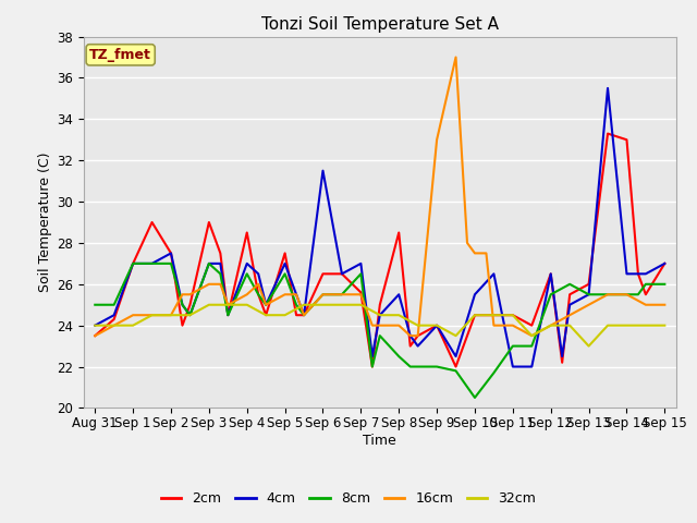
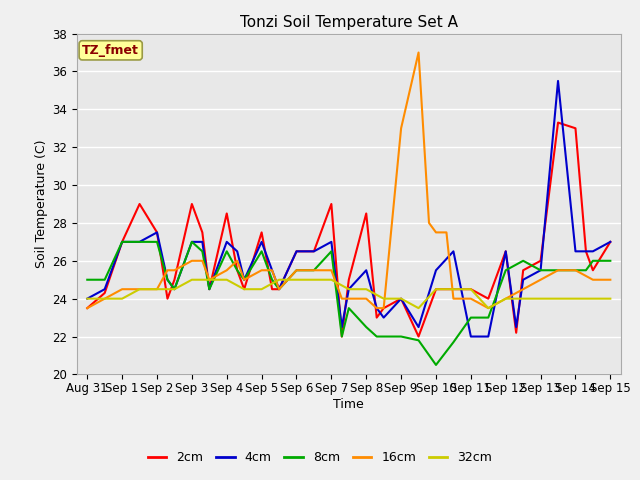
4cm/Sep 6: 31.5 -> 26.5
2cm/Sep 7: 25.6 -> 29.0
32cm/Sep 13: 23.0 -> 24.0
